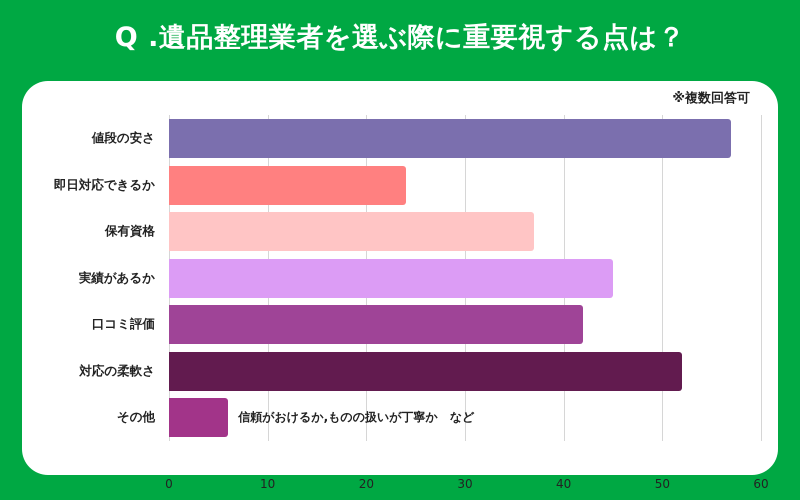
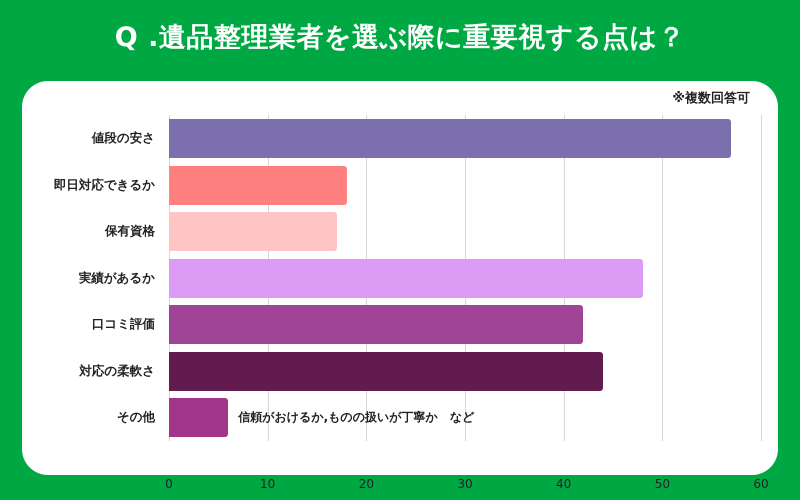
即日対応できるか: 24 -> 18
保有資格: 37 -> 17
実績があるか: 45 -> 48
対応の柔軟さ: 52 -> 44
